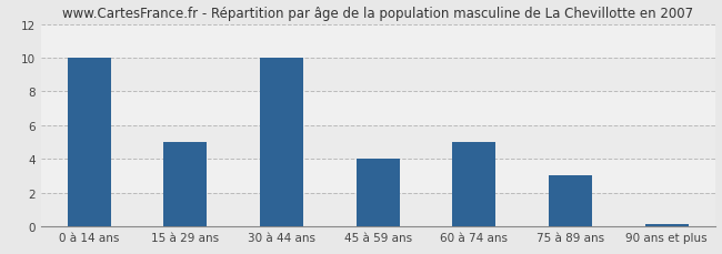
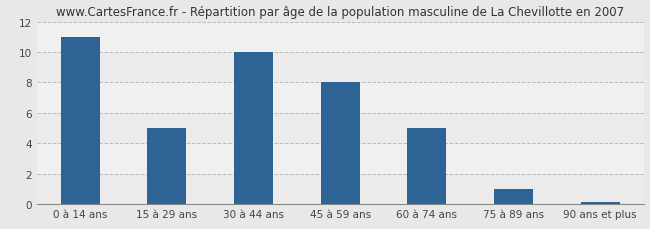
0 à 14 ans: 10.0 -> 11.0
45 à 59 ans: 4.0 -> 8.0
75 à 89 ans: 3.0 -> 1.0
